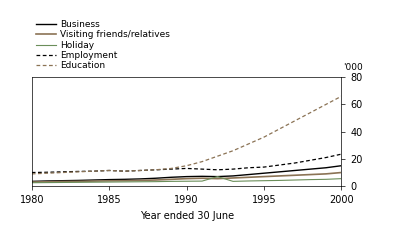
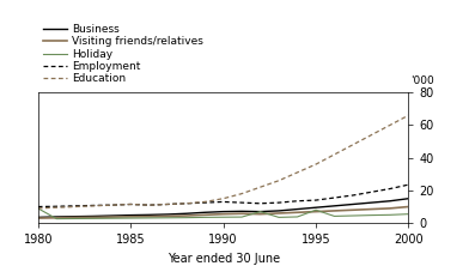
Holiday/1980: 2 -> 9
Holiday/1995: 4 -> 8
